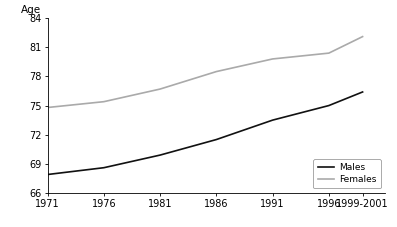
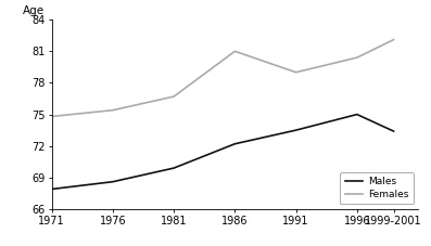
Males/1986: 71.5 -> 72.2
Females/1986: 78.5 -> 81.0
Females/1991: 79.8 -> 79.0
Males/1999-2001: 76.4 -> 73.4
